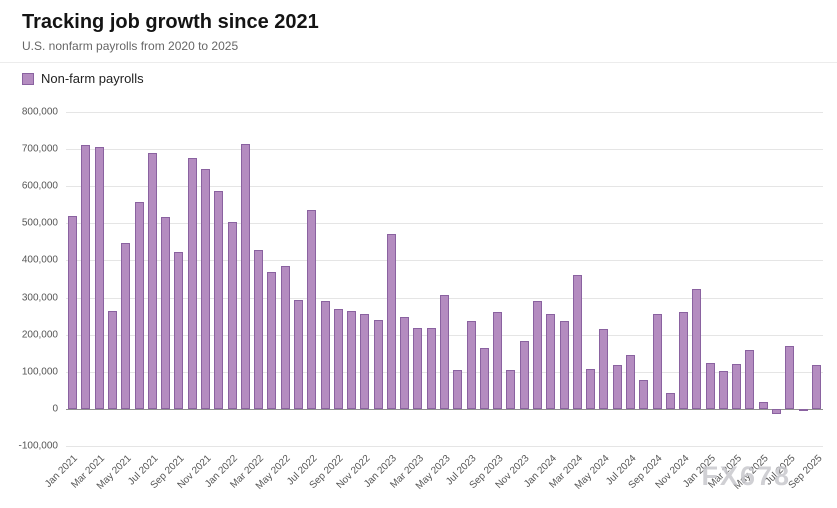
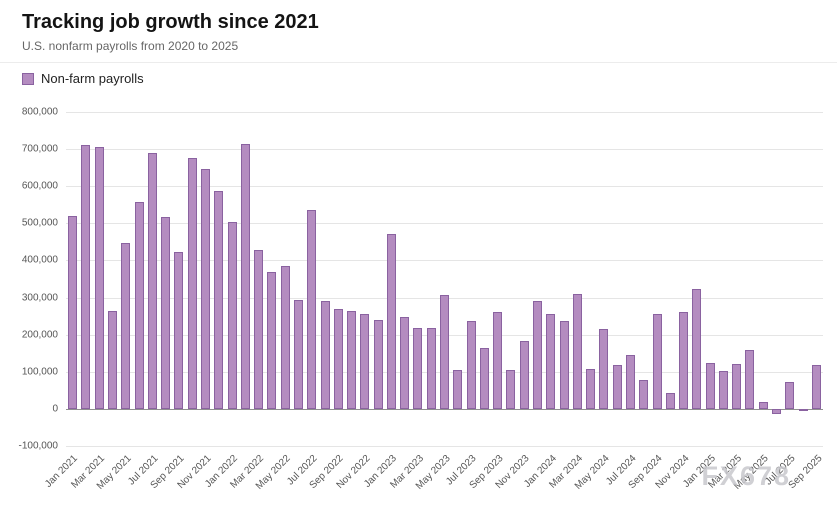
Mar 2024: 360000 -> 310000
Jul 2025: 170000 -> 70000
